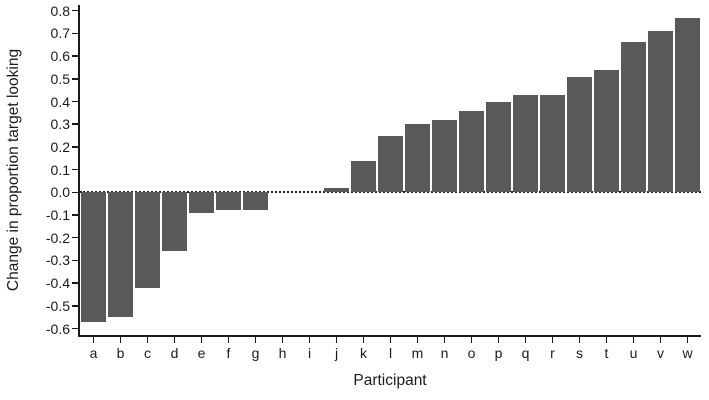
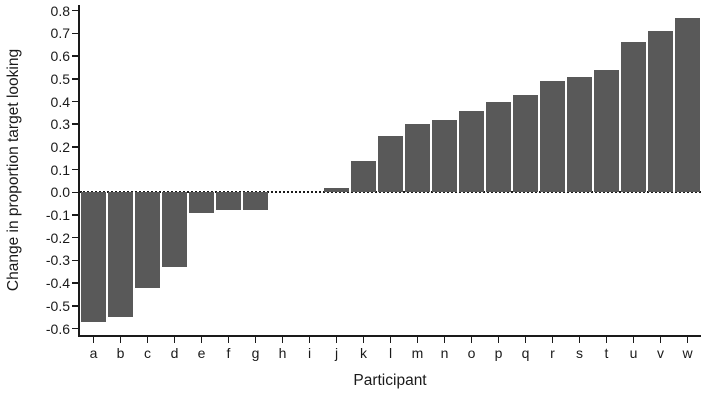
d: -0.26 -> -0.33
r: 0.43 -> 0.49
